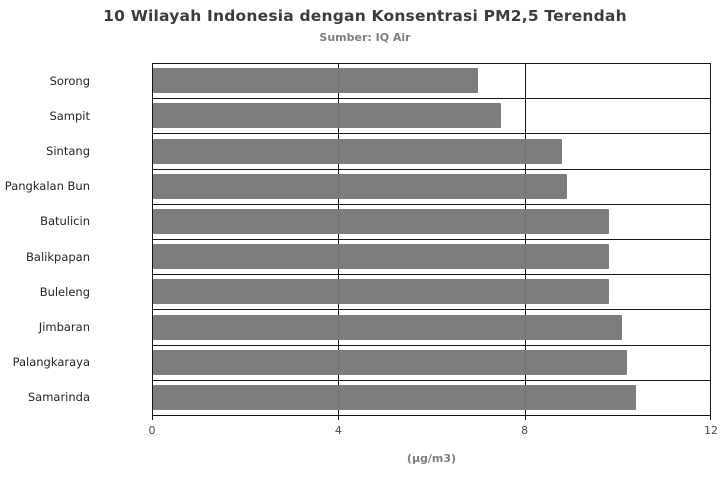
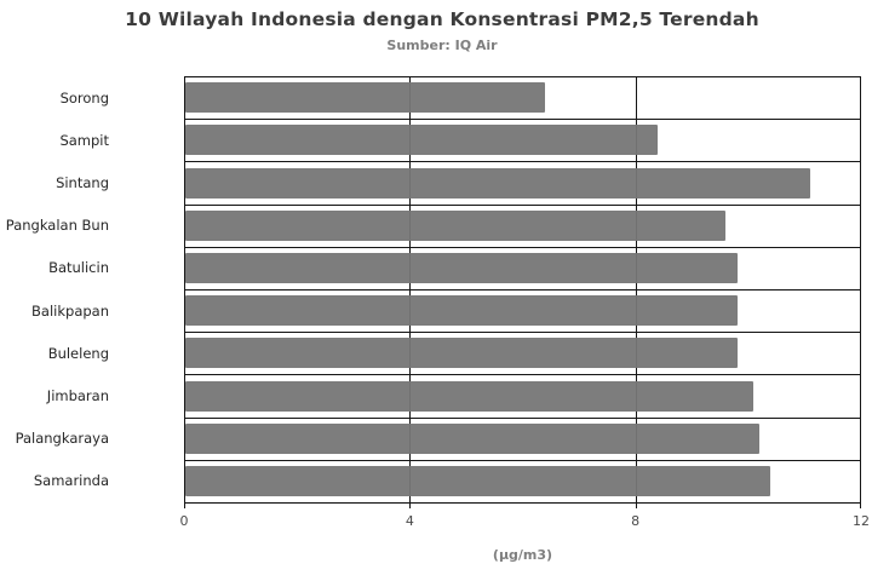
Sorong: 7.0 -> 6.4
Sampit: 7.5 -> 8.4
Sintang: 8.8 -> 11.1
Pangkalan Bun: 8.9 -> 9.6
